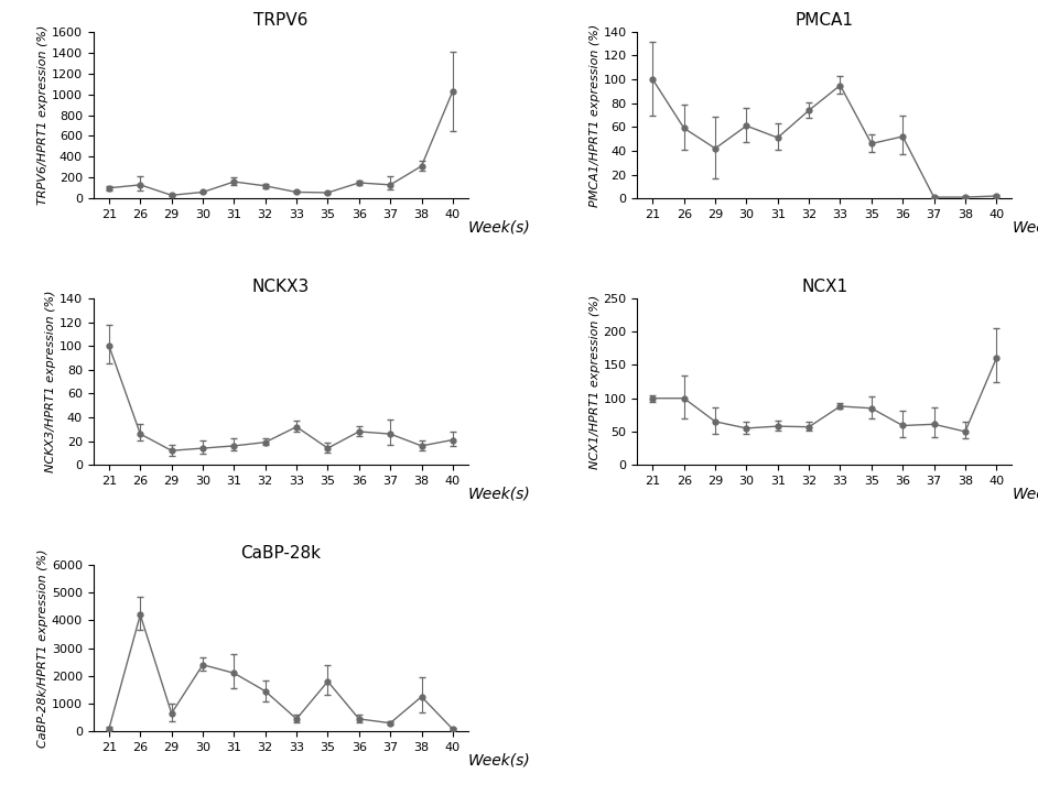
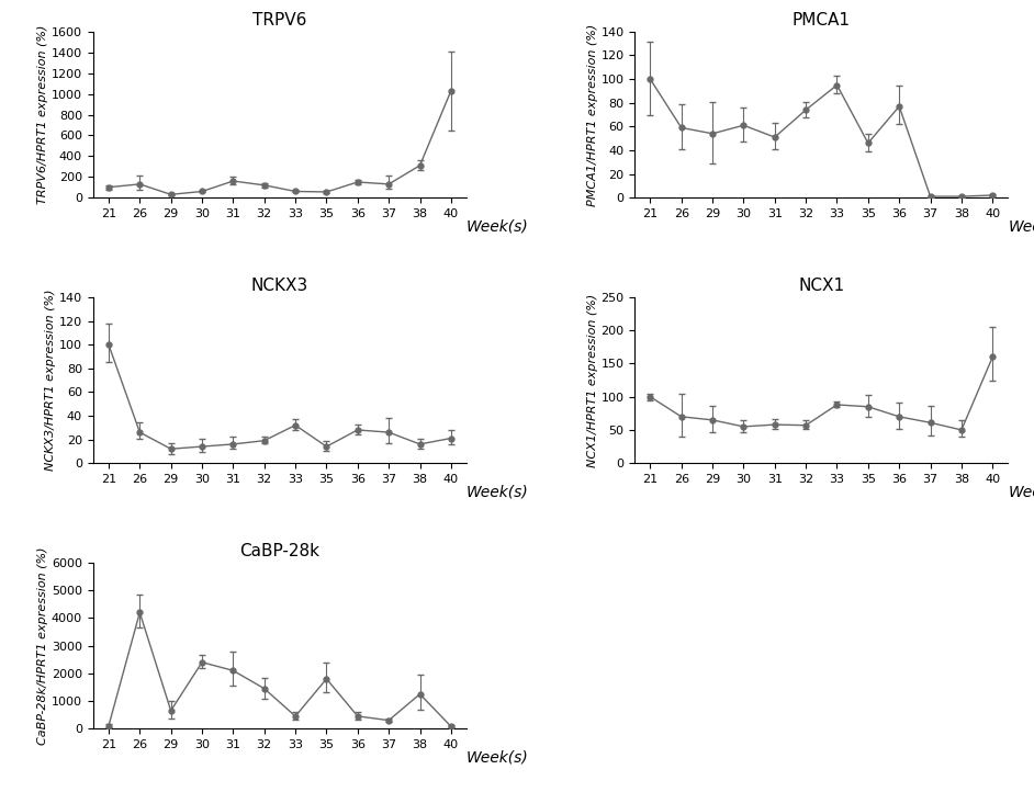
PMCA1/29: 42 -> 54
PMCA1/36: 52 -> 77
NCX1/26: 100 -> 70
NCX1/36: 59 -> 70
